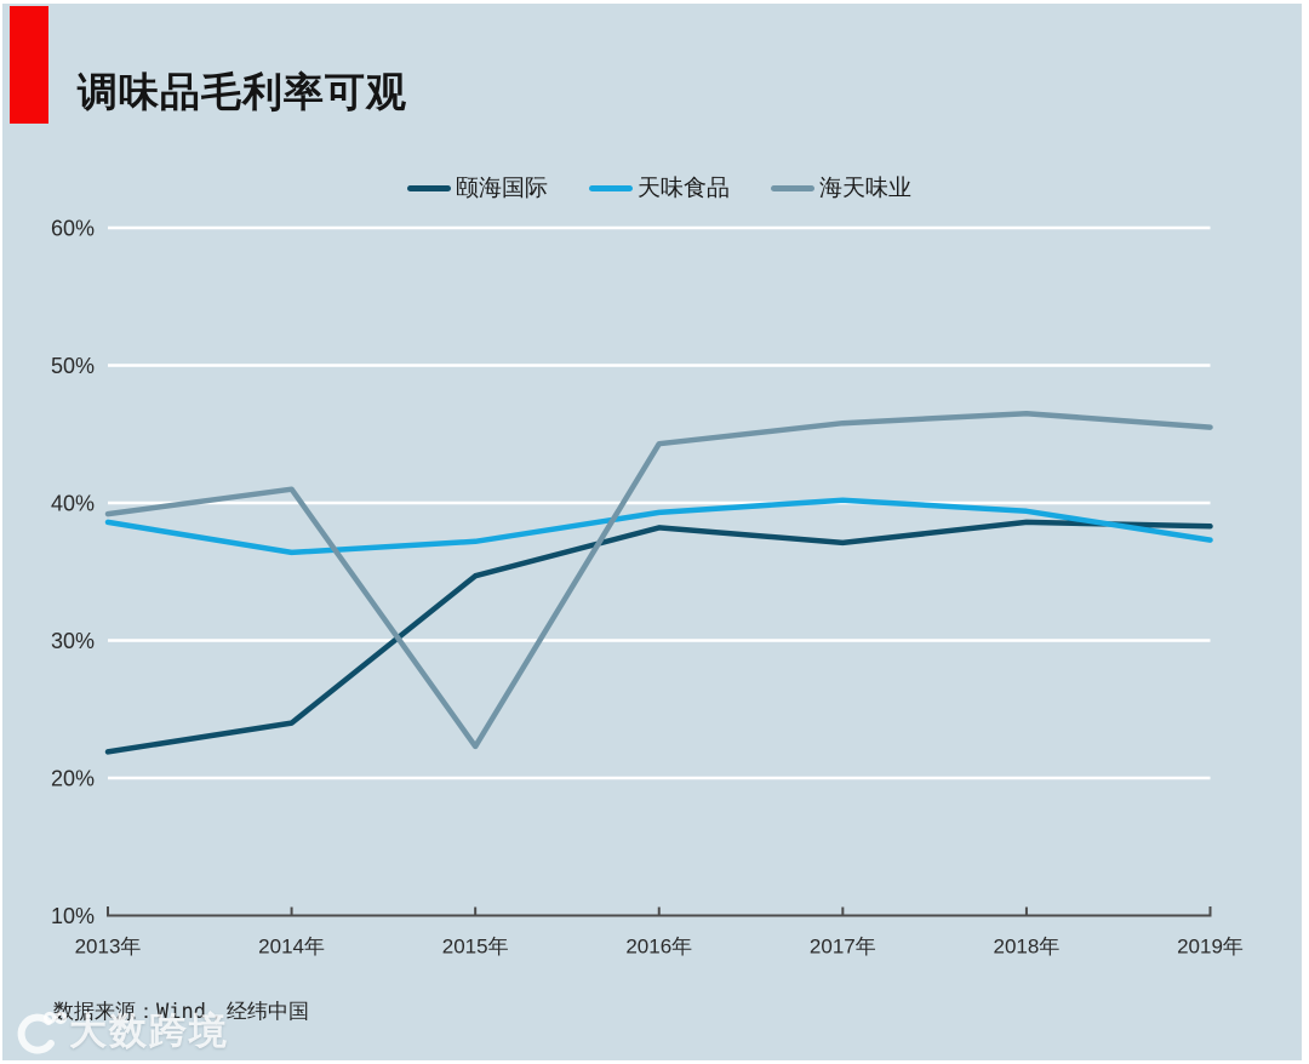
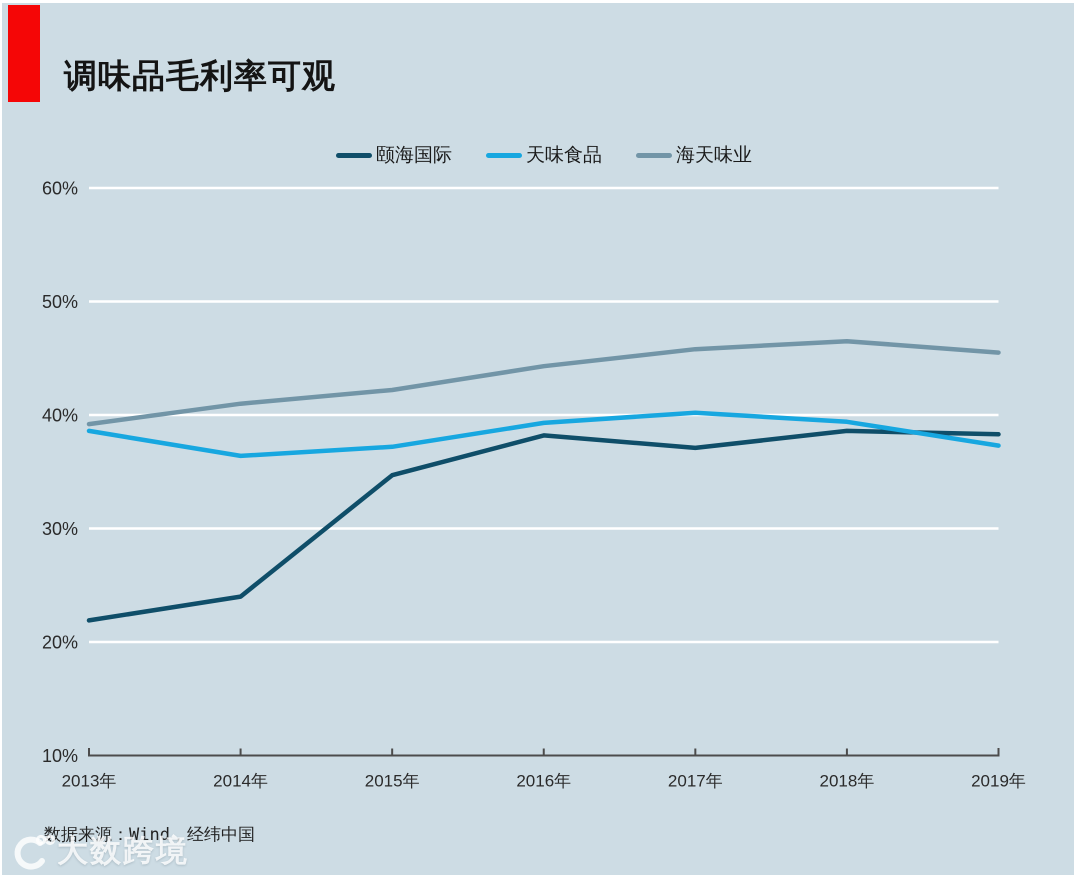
海天味业/2015年: 22.3% -> 42.2%
